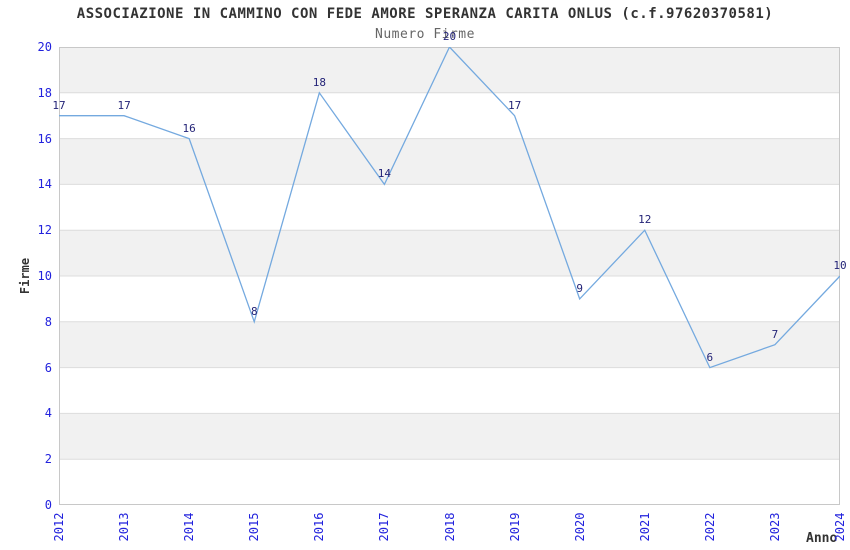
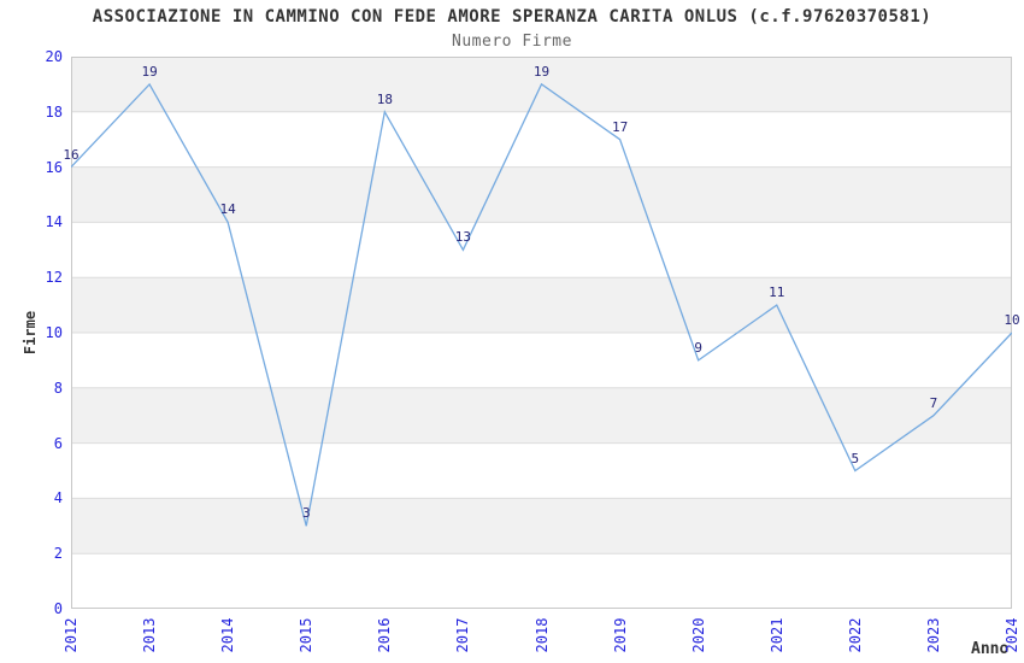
2012: 17 -> 16
2013: 17 -> 19
2014: 16 -> 14
2015: 8 -> 3
2017: 14 -> 13
2018: 20 -> 19
2021: 12 -> 11
2022: 6 -> 5
